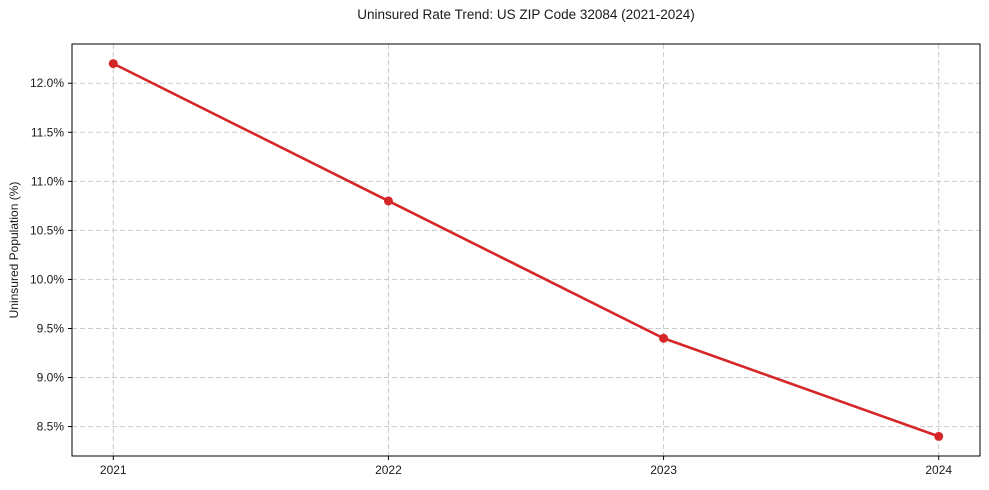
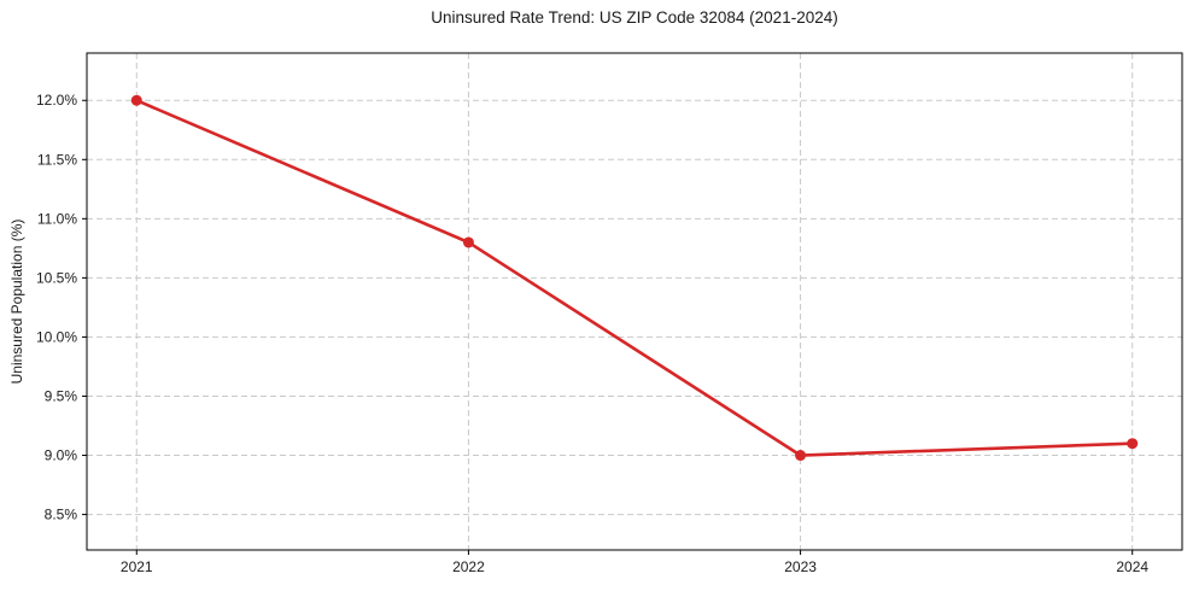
2021: 12.2% -> 12.0%
2023: 9.4% -> 9.0%
2024: 8.4% -> 9.1%
